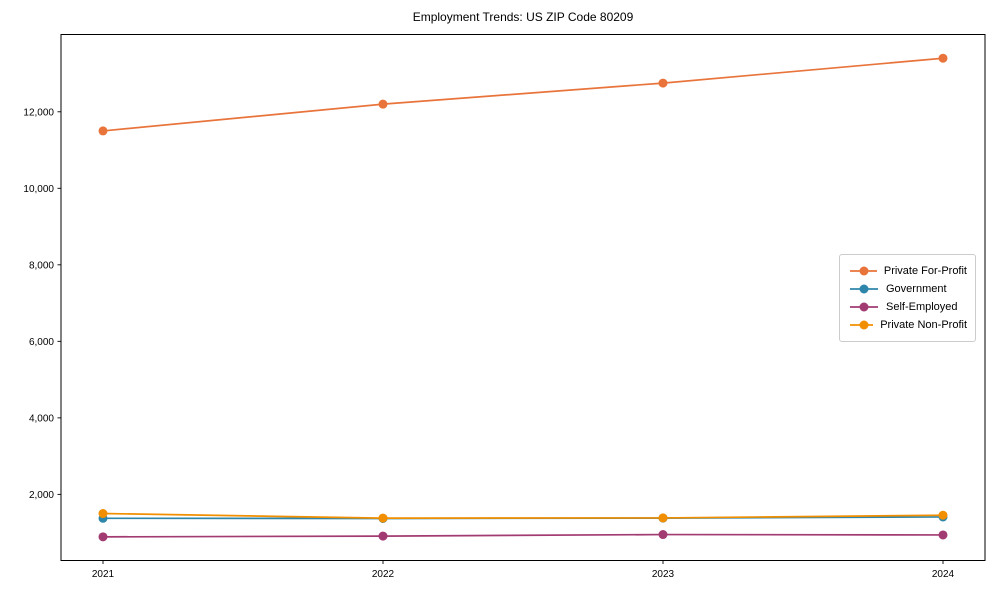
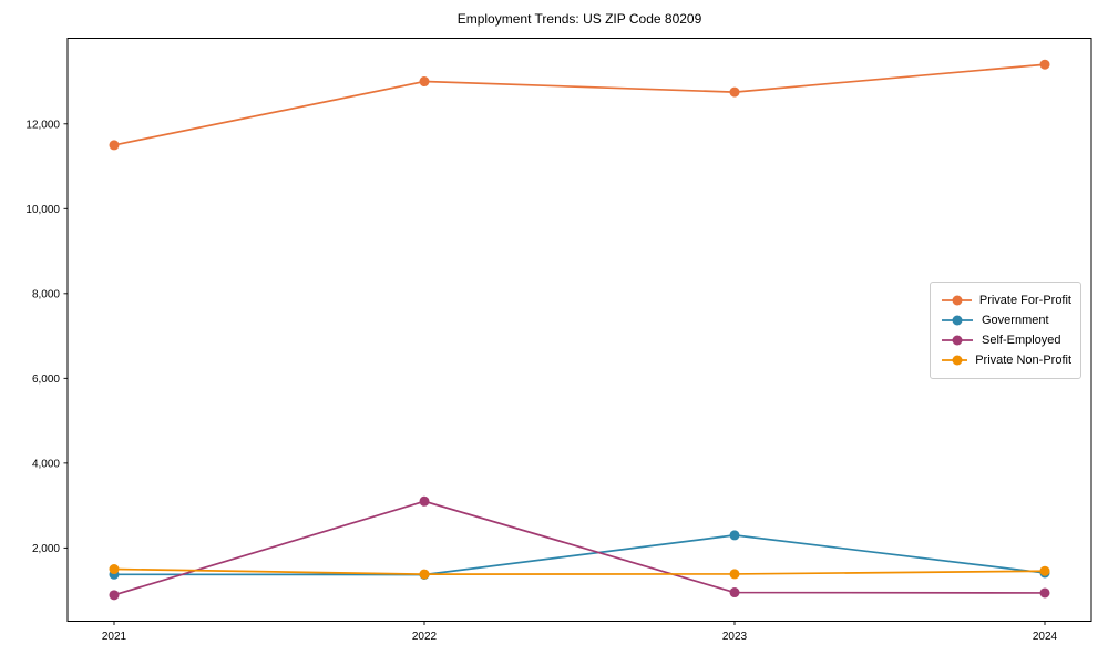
Private For-Profit/2022: 12200 -> 13000
Self-Employed/2022: 900 -> 3100
Government/2023: 1400 -> 2300
